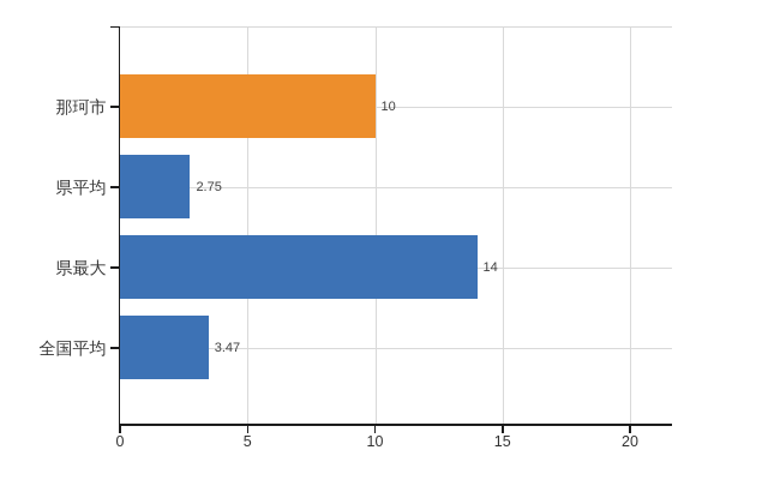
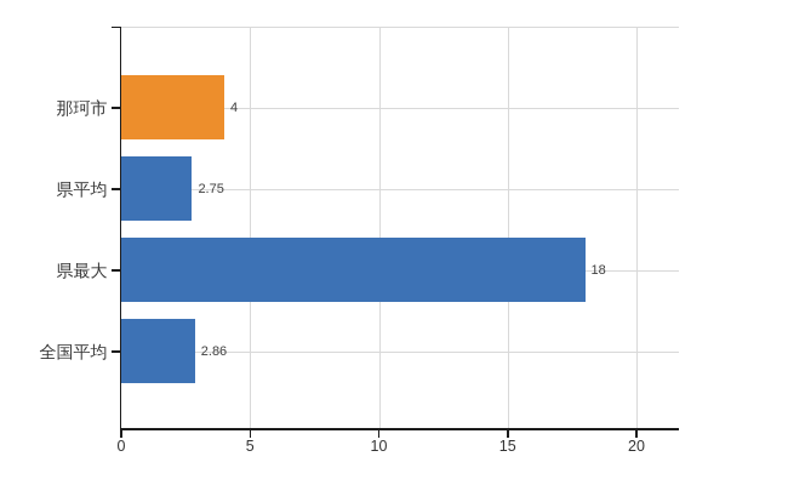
那珂市: 10 -> 4
県最大: 14 -> 18
全国平均: 3.47 -> 2.86
